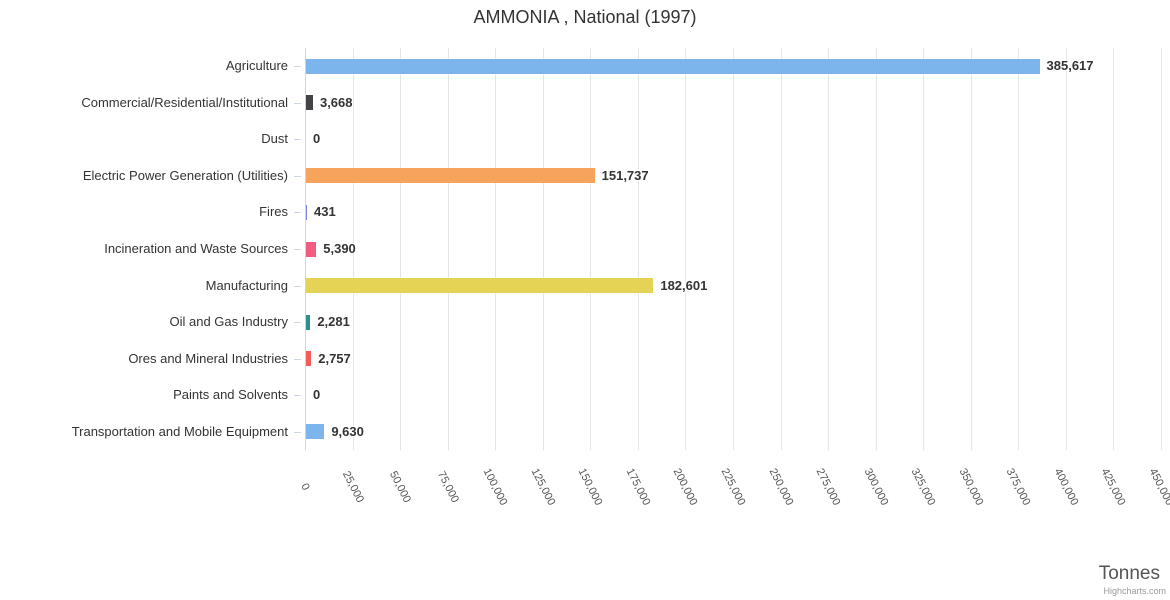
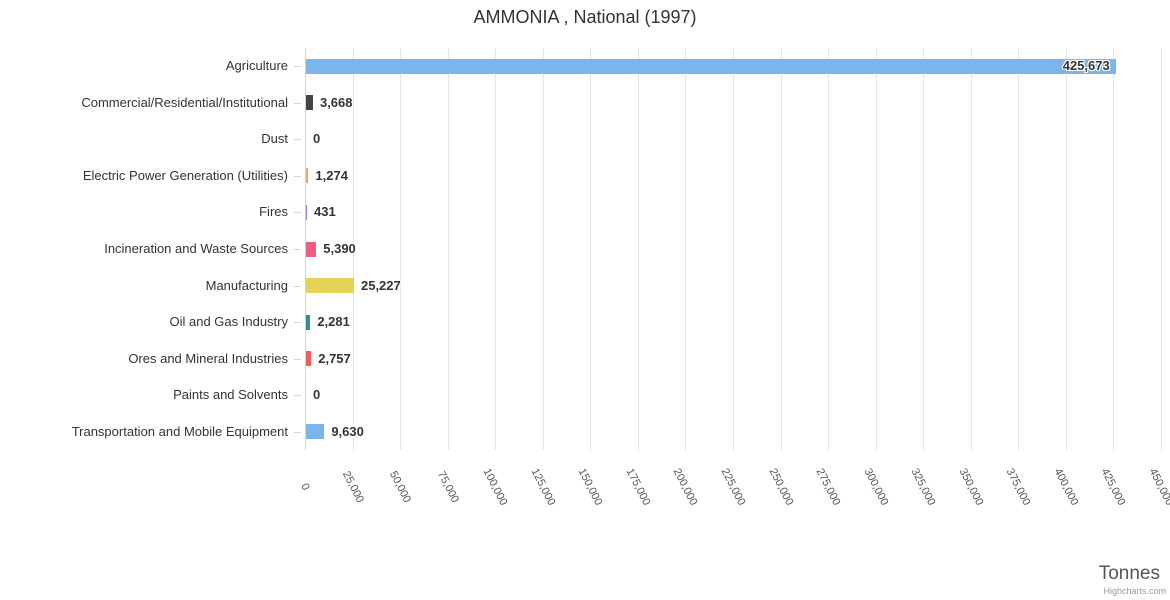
Agriculture: 385,617 -> 425,673
Electric Power Generation (Utilities): 151,737 -> 1,274
Manufacturing: 182,601 -> 25,227
